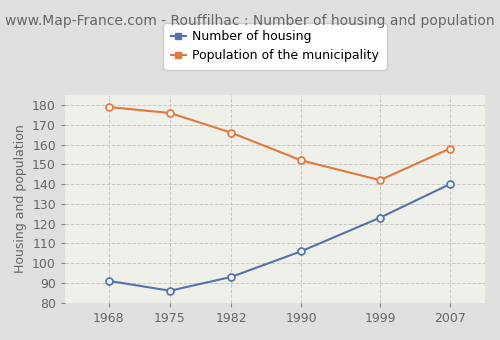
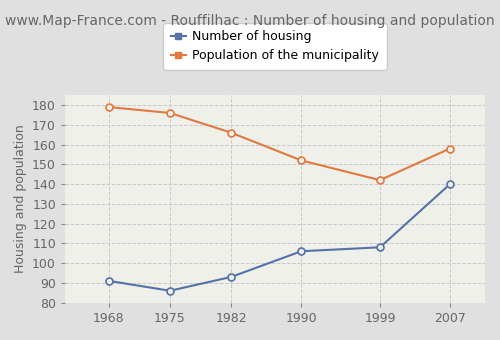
Number of housing/1999: 123 -> 108
